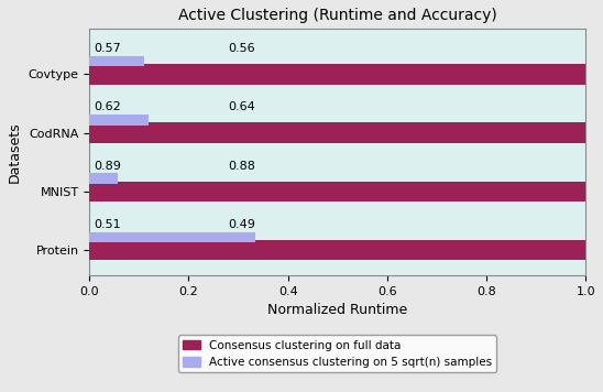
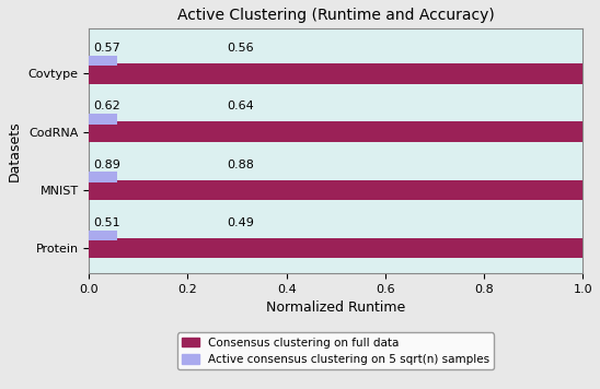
Active consensus clustering on 5 sqrt(n) samples/Covtype: 0.110 -> 0.057
Active consensus clustering on 5 sqrt(n) samples/CodRNA: 0.120 -> 0.057
Active consensus clustering on 5 sqrt(n) samples/Protein: 0.335 -> 0.057
